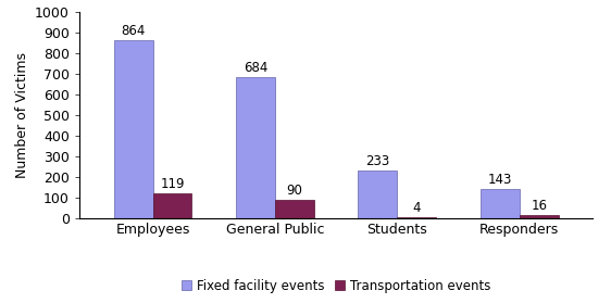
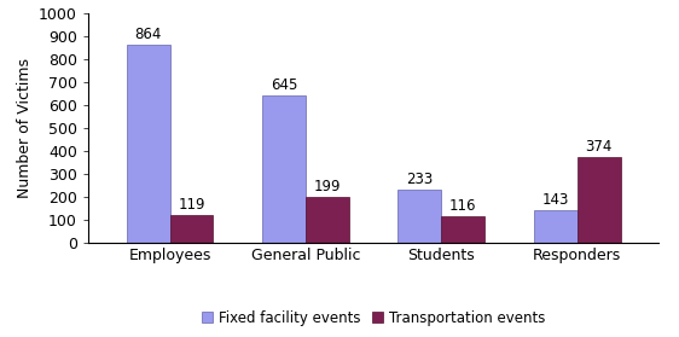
Fixed facility events/General Public: 684 -> 645
Transportation events/General Public: 90 -> 199
Transportation events/Students: 4 -> 116
Transportation events/Responders: 16 -> 374
